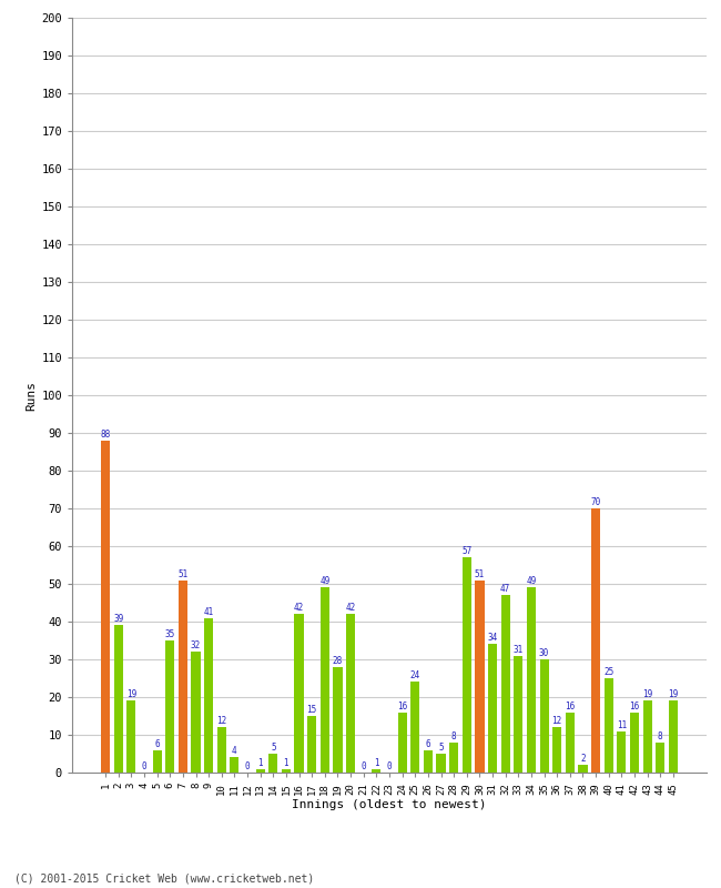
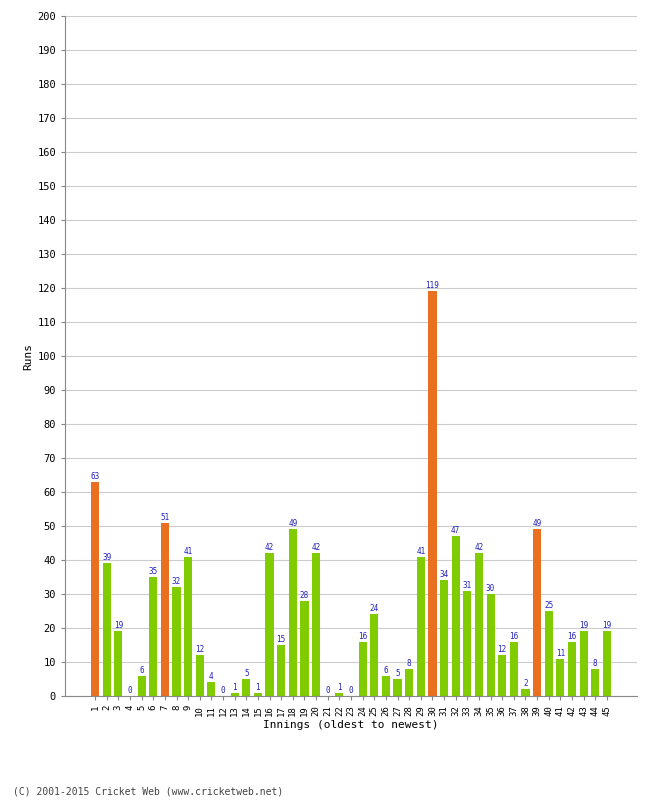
1: 88 -> 63
29: 57 -> 41
30: 51 -> 119
34: 49 -> 42
39: 70 -> 49
